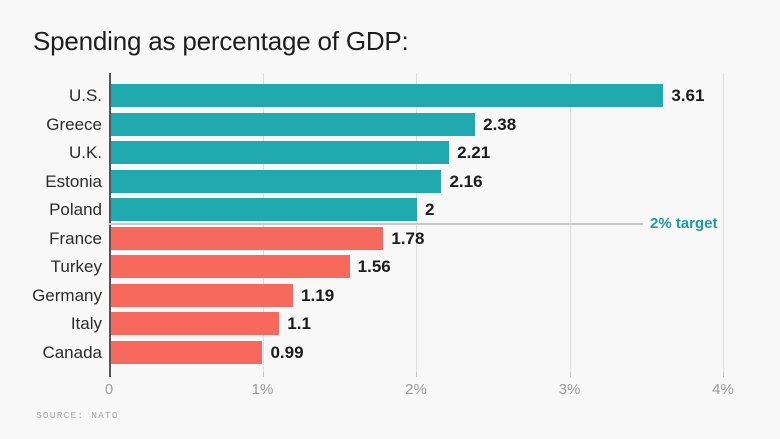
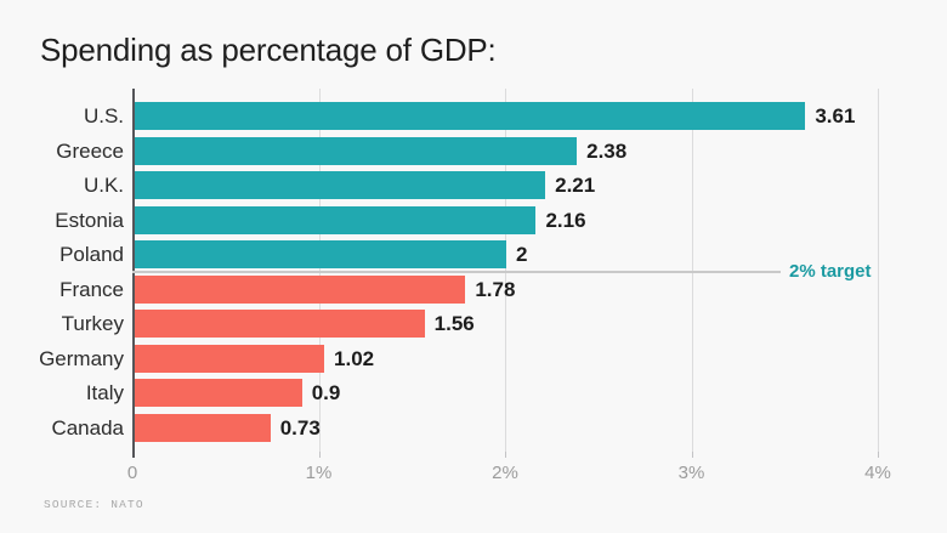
Germany: 1.19 -> 1.02
Italy: 1.1 -> 0.9
Canada: 0.99 -> 0.73
